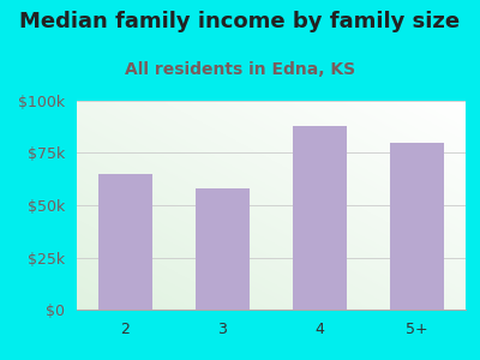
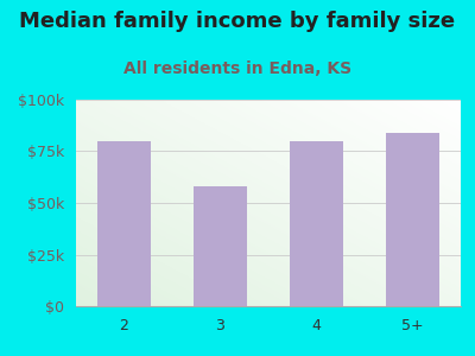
2: $65k -> $80k
4: $88k -> $80k
5+: $80k -> $84k
